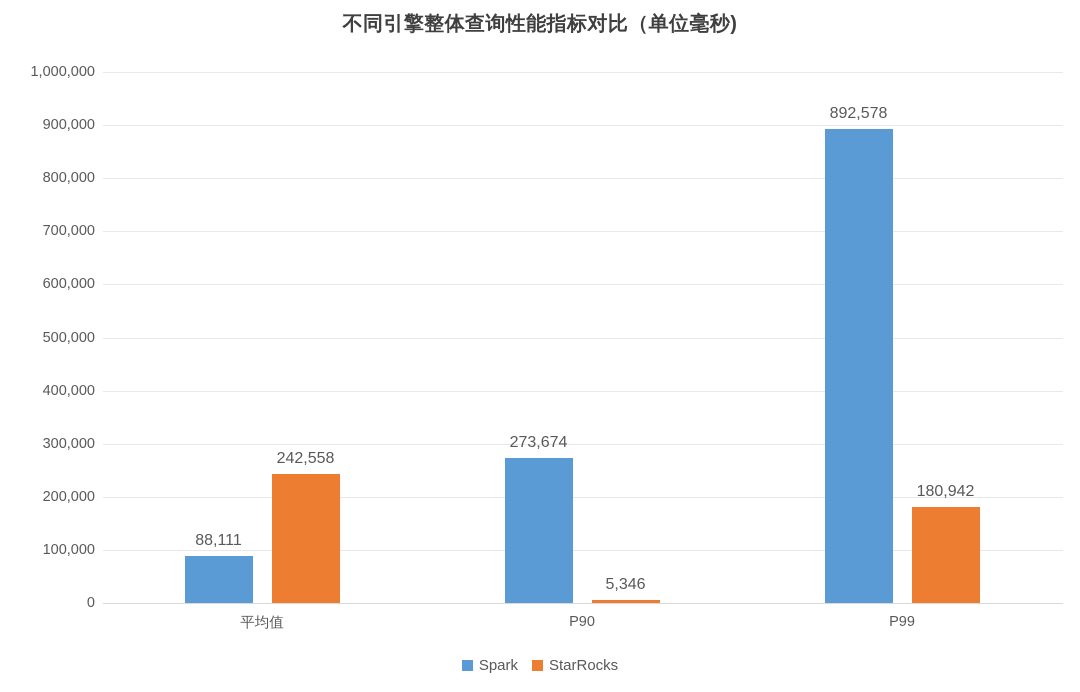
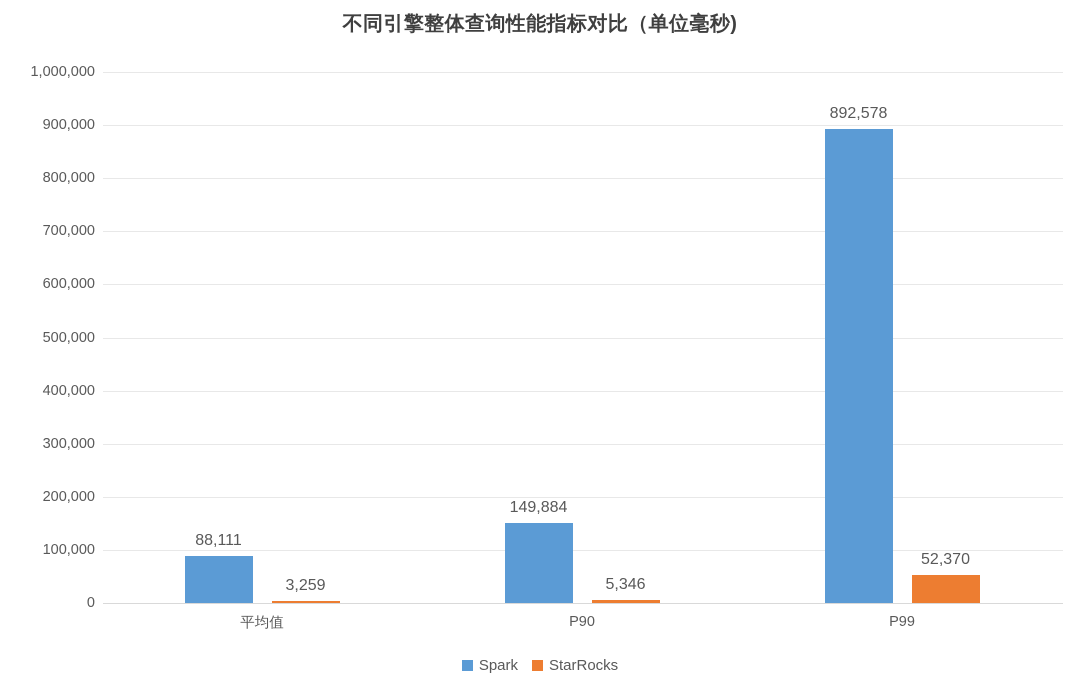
StarRocks/平均值: 242,558 -> 3,259
Spark/P90: 273,674 -> 149,884
StarRocks/P99: 180,942 -> 52,370
